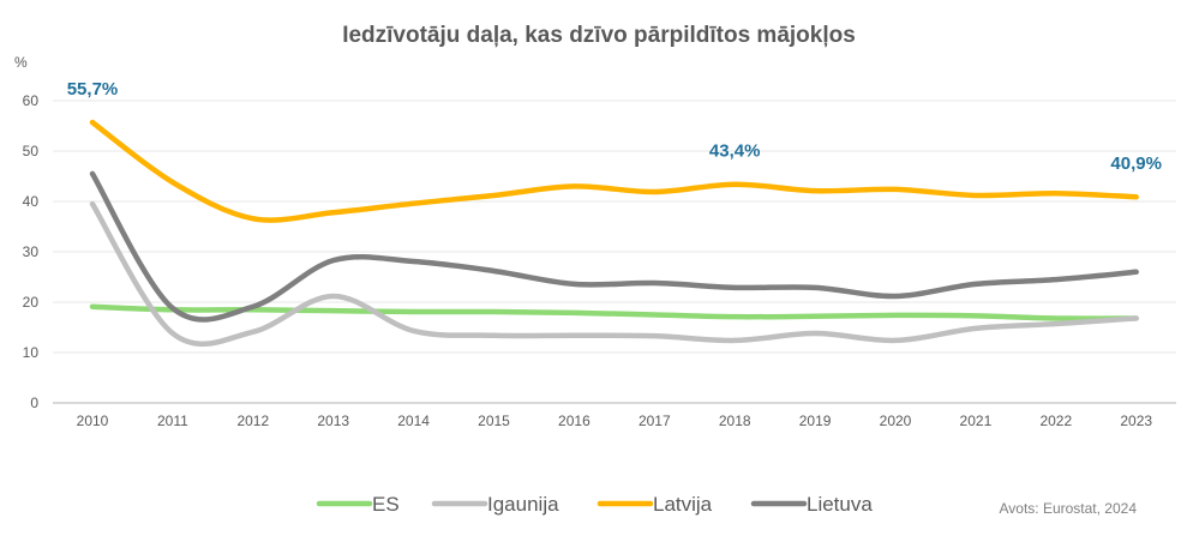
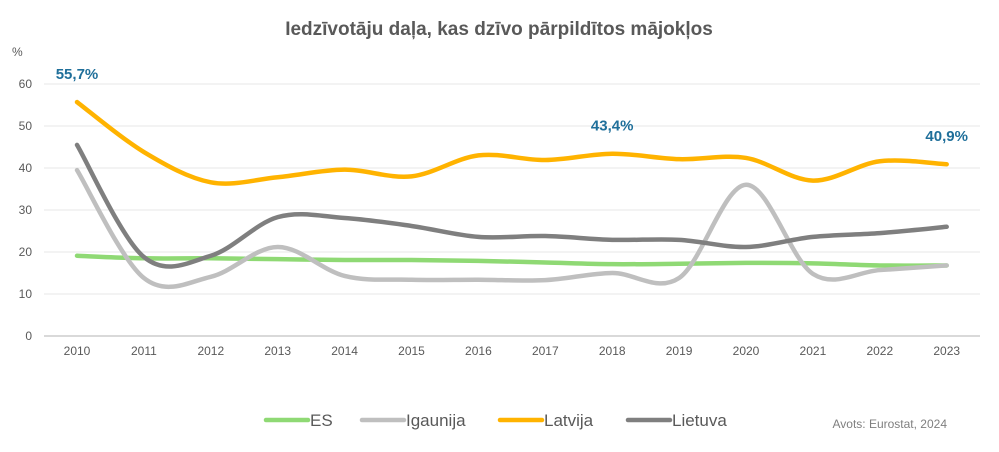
Latvija/2015: 41 -> 38
Igaunija/2018: 12 -> 15
Igaunija/2020: 12 -> 36
Latvija/2021: 41 -> 37
